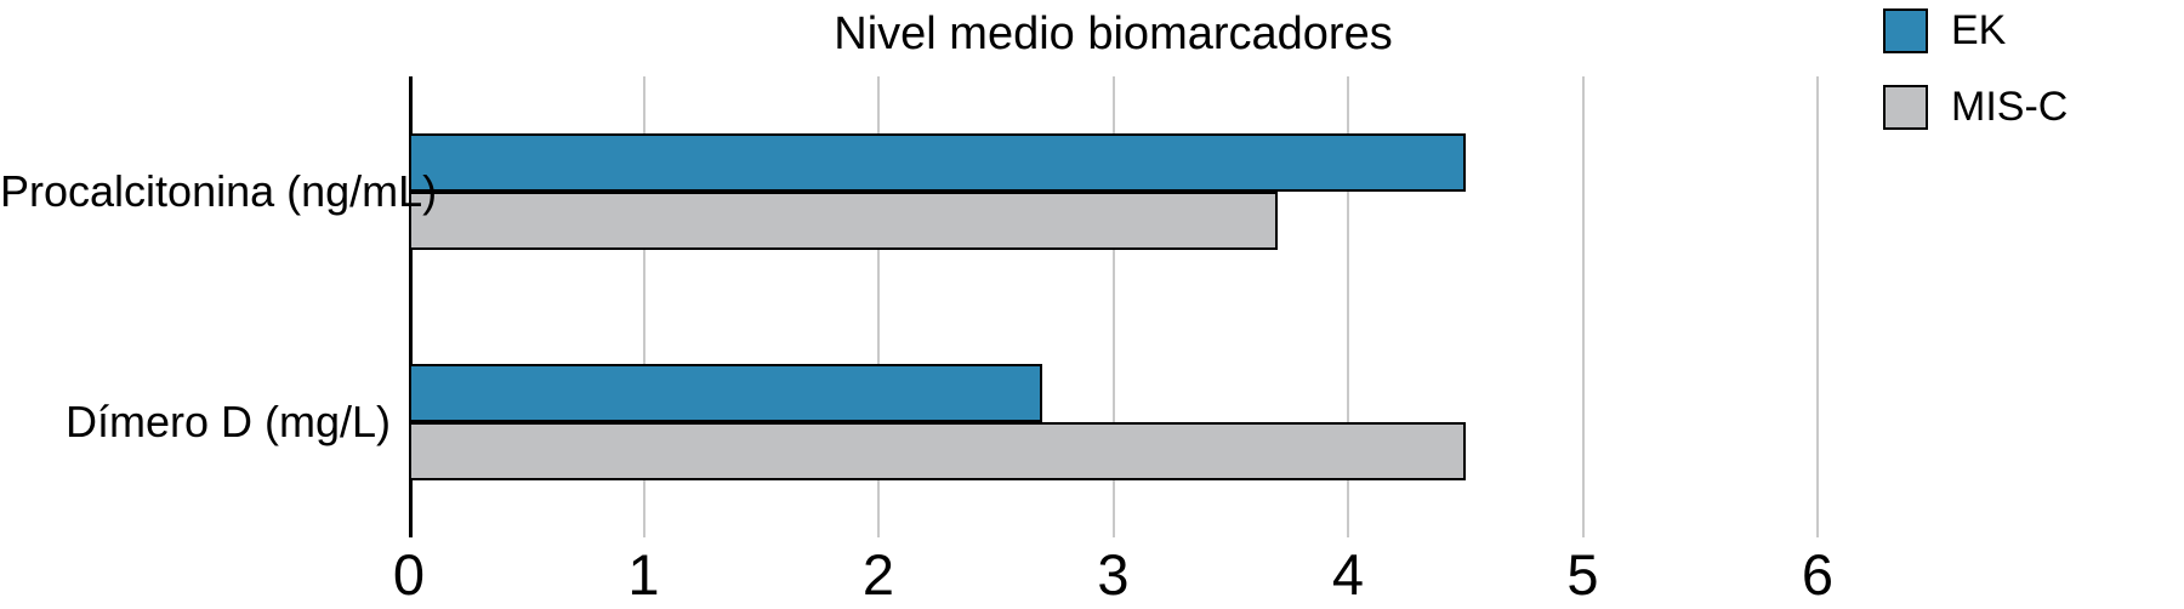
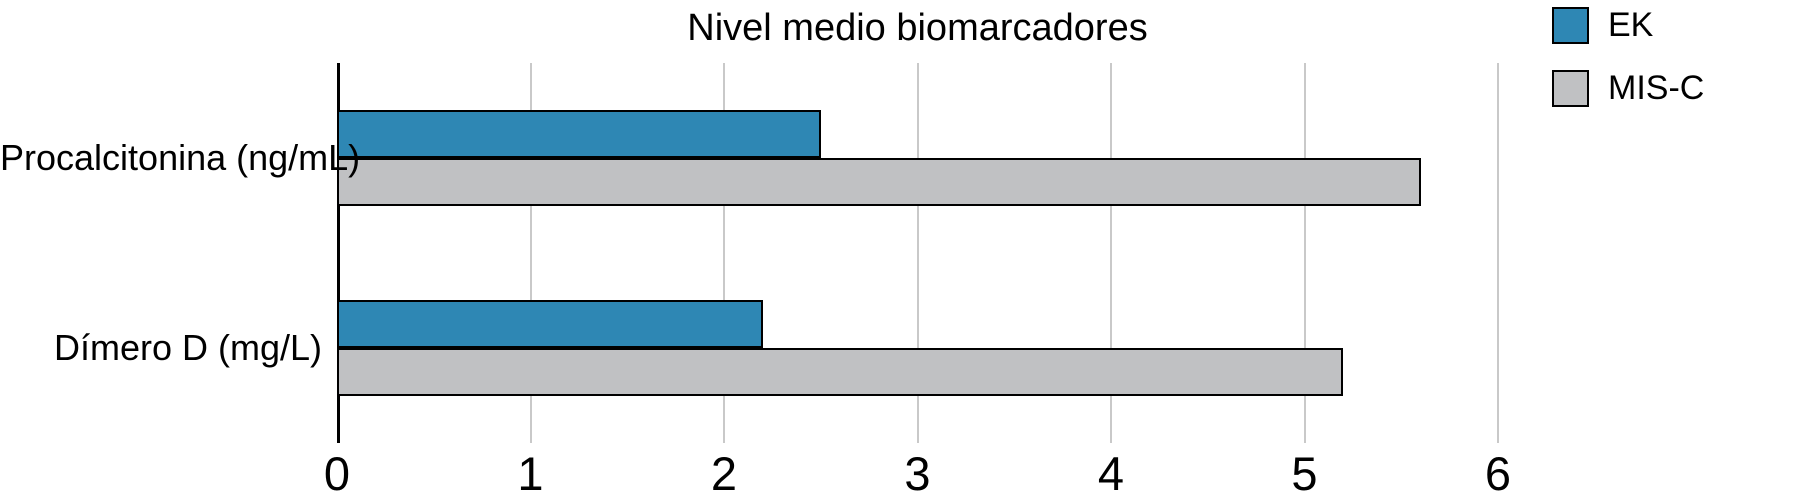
EK/Procalcitonina (ng/mL): 4.5 -> 2.5
MIS-C/Procalcitonina (ng/mL): 3.7 -> 5.6
EK/Dímero D (mg/L): 2.7 -> 2.2
MIS-C/Dímero D (mg/L): 4.5 -> 5.2
